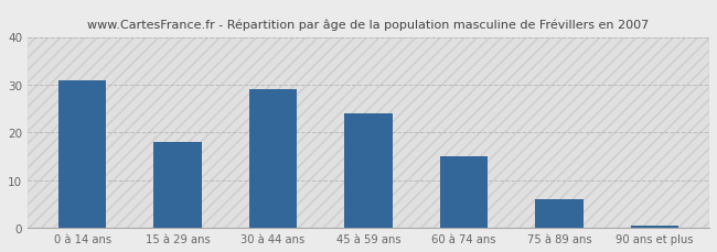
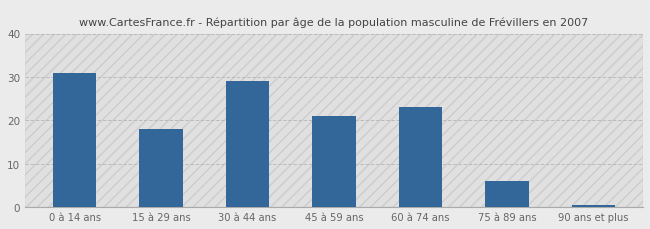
45 à 59 ans: 24.0 -> 21.0
60 à 74 ans: 15.0 -> 23.0
